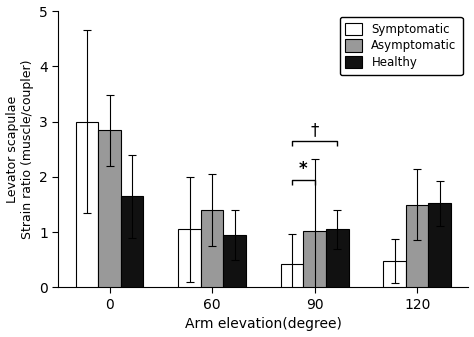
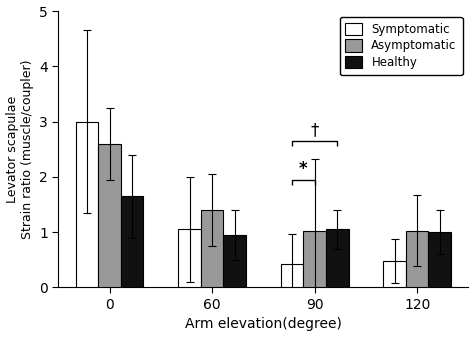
Asymptomatic/0: 2.84 -> 2.60
Asymptomatic/120: 1.50 -> 1.03
Healthy/120: 1.52 -> 1.00
